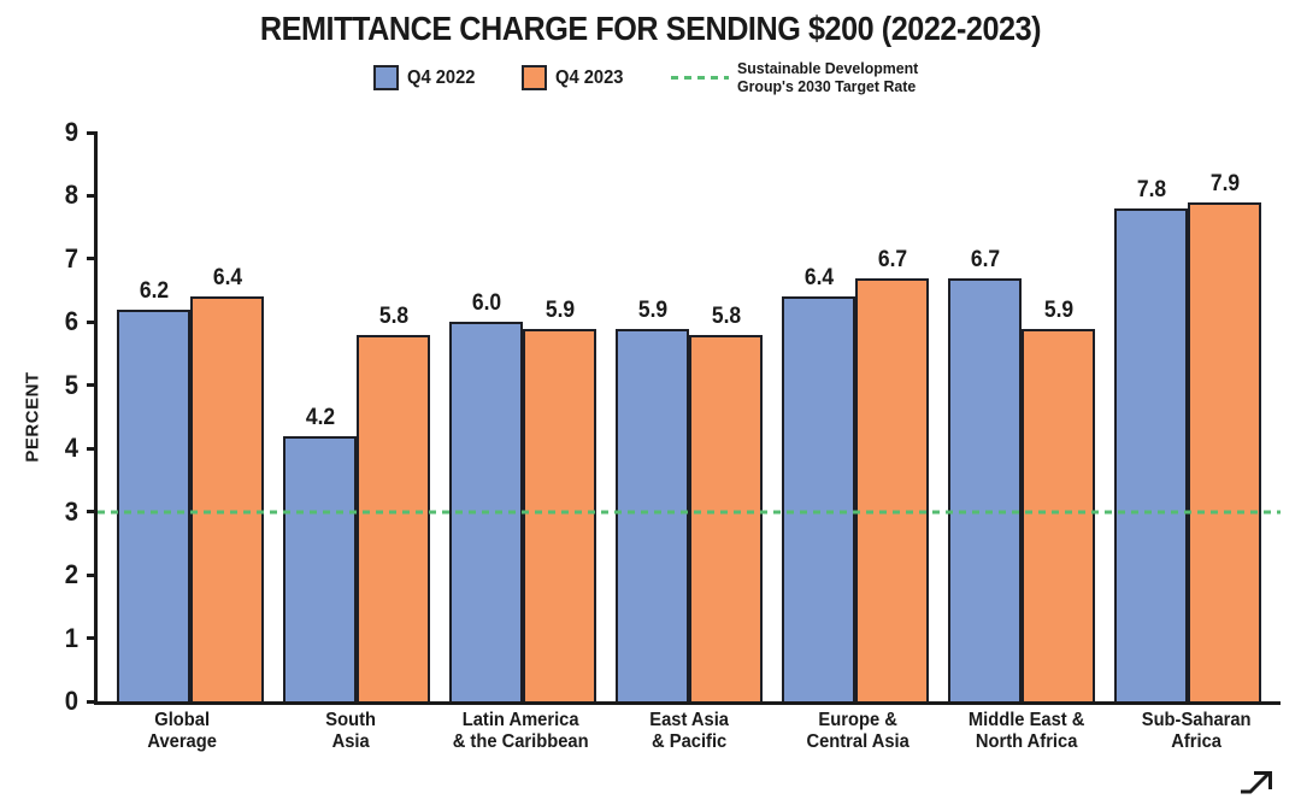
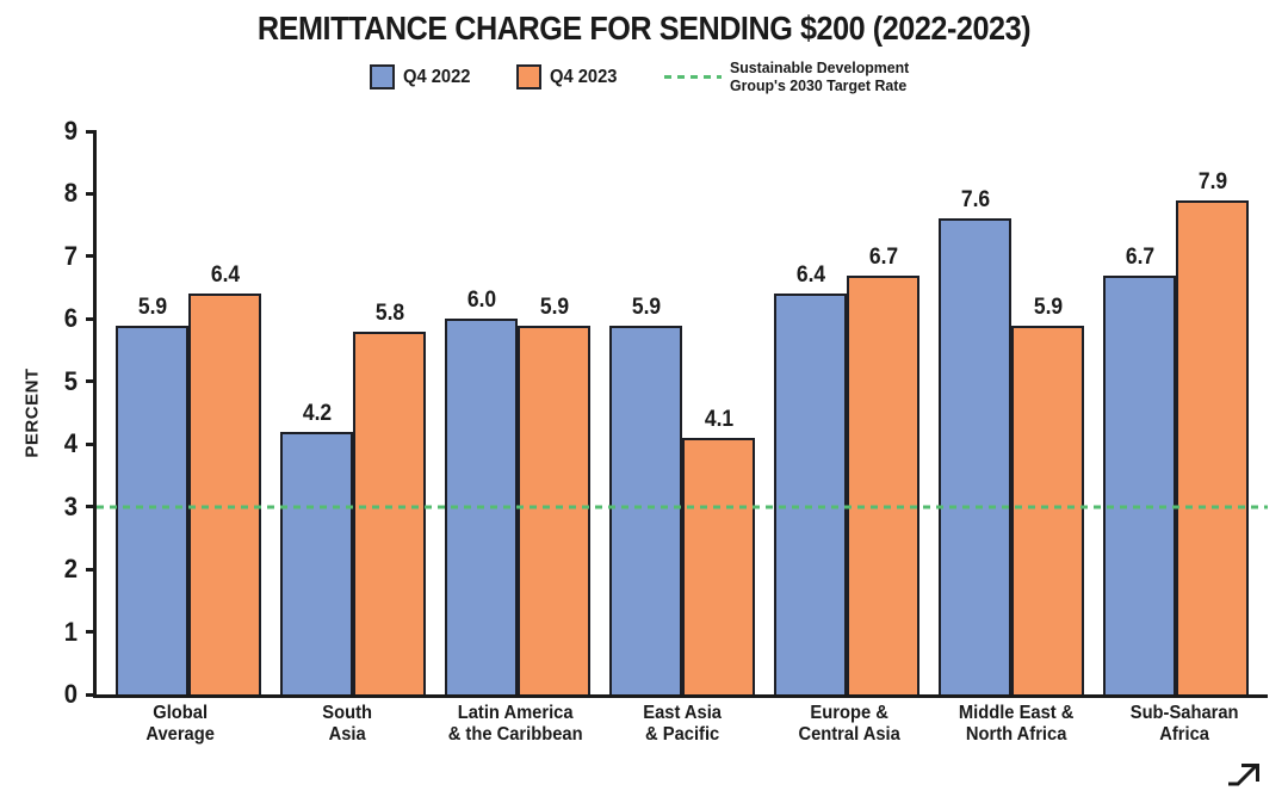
Q4 2022/Global Average: 6.2 -> 5.9
Q4 2023/East Asia & Pacific: 5.8 -> 4.1
Q4 2022/Middle East & North Africa: 6.7 -> 7.6
Q4 2022/Sub-Saharan Africa: 7.8 -> 6.7
